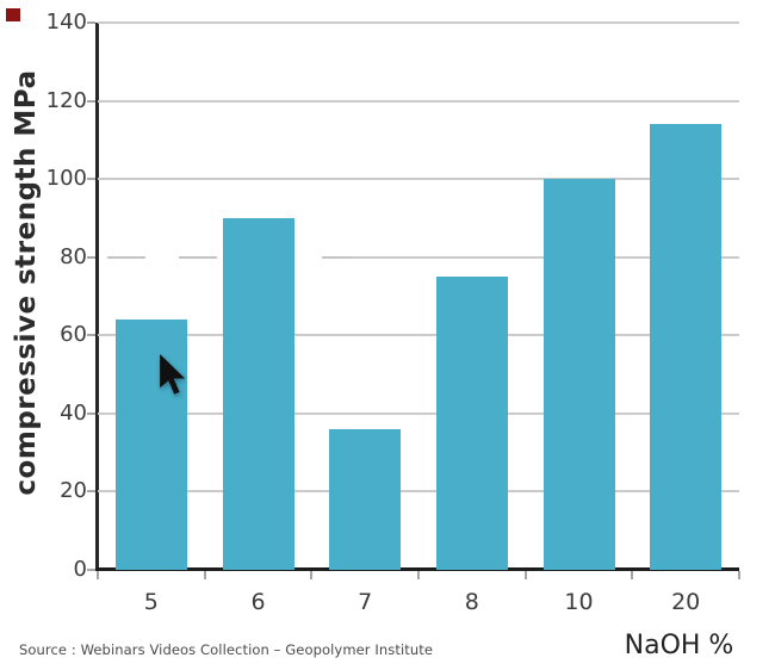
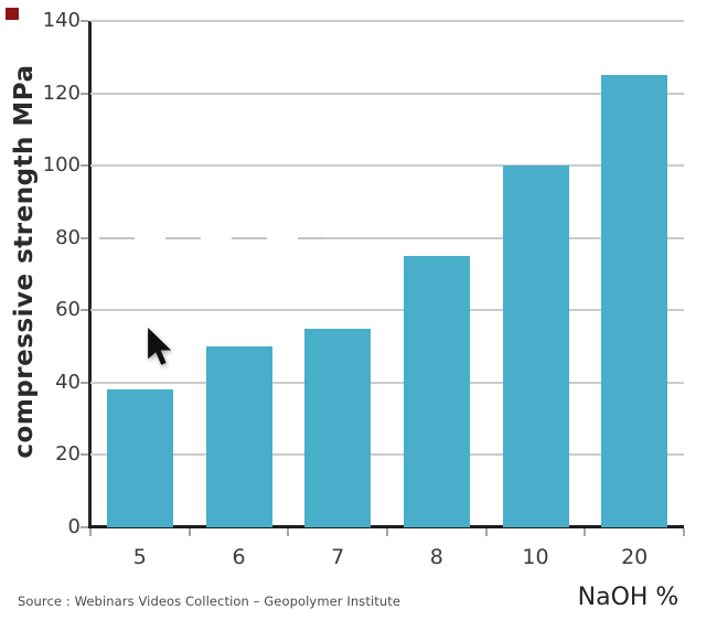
5: 64 -> 38
6: 90 -> 50
7: 36 -> 55
20: 114 -> 125
